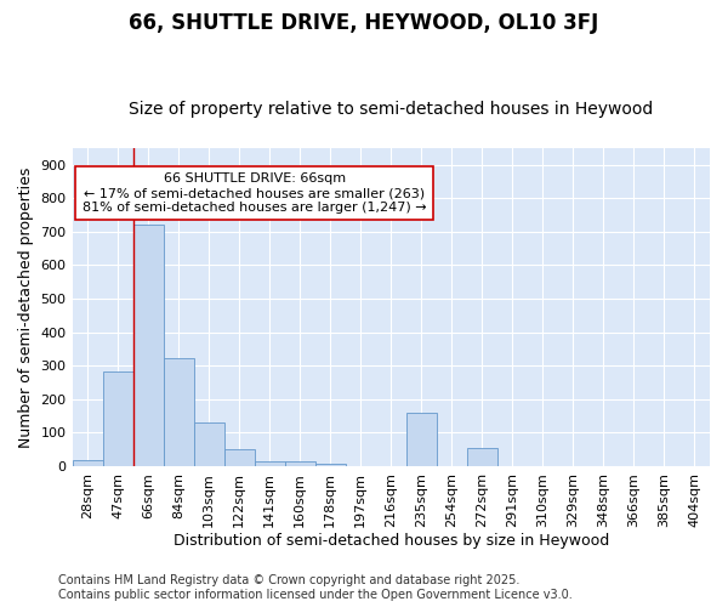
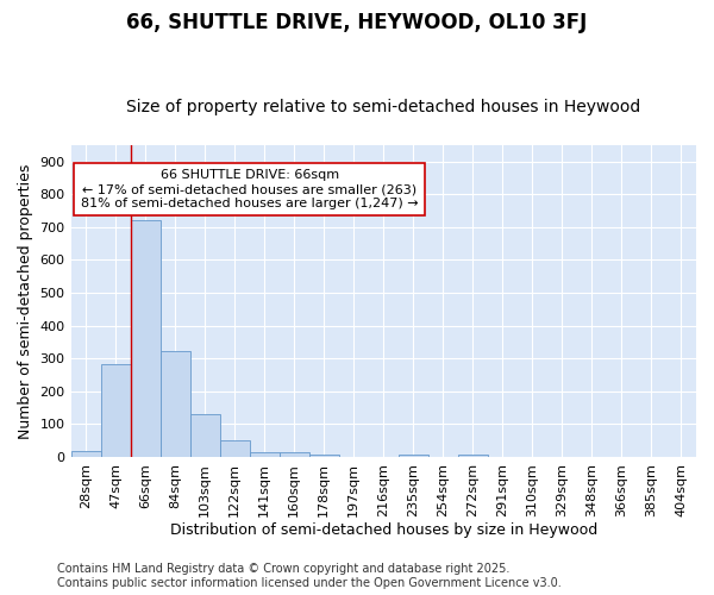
235sqm: 160 -> 8
272sqm: 55 -> 8
